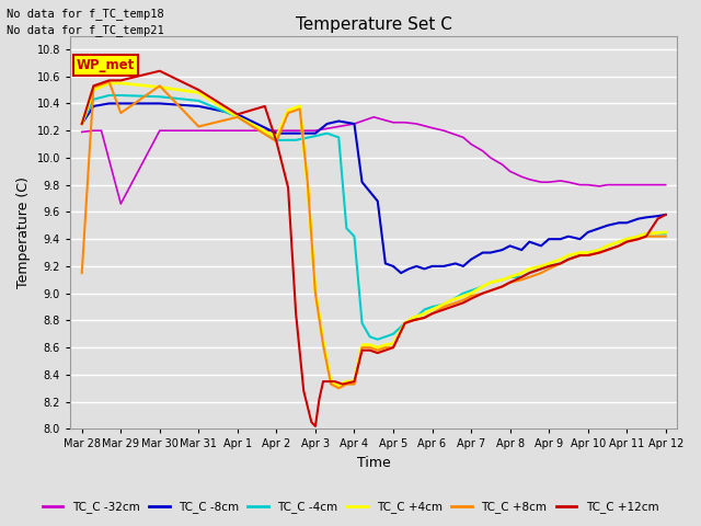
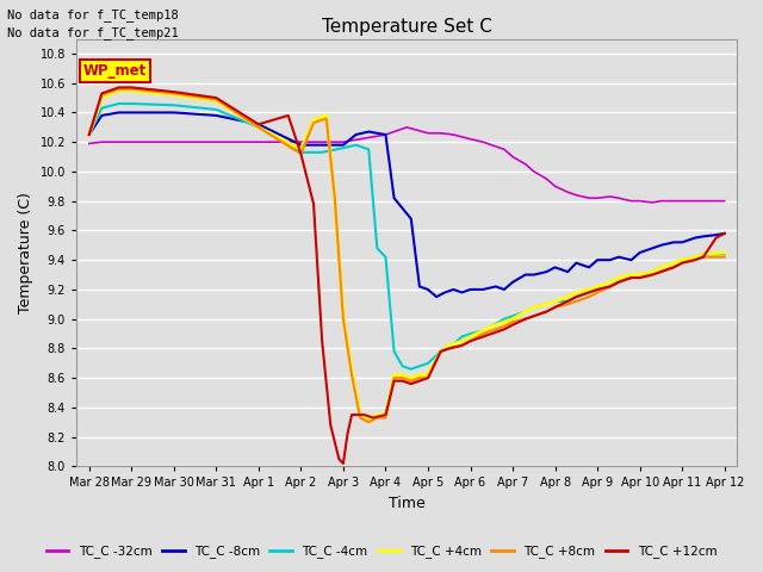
TC_C +8cm/Mar 28: 9.15 -> 10.25
TC_C -32cm/Mar 29: 9.66 -> 10.20
TC_C +8cm/Mar 29: 10.33 -> 10.56
TC_C +12cm/Mar 30: 10.64 -> 10.54
TC_C +8cm/Mar 31: 10.23 -> 10.49
